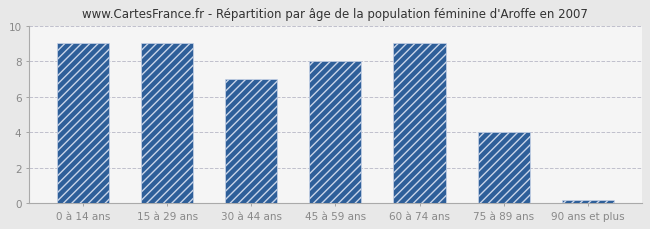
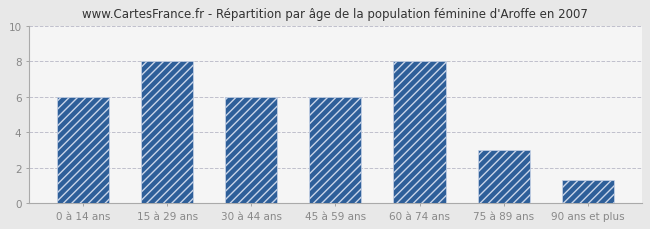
0 à 14 ans: 9.0 -> 6.0
15 à 29 ans: 9.0 -> 8.0
30 à 44 ans: 7.0 -> 6.0
45 à 59 ans: 8.0 -> 6.0
60 à 74 ans: 9.0 -> 8.0
75 à 89 ans: 4.0 -> 3.0
90 ans et plus: 0.1 -> 1.3
